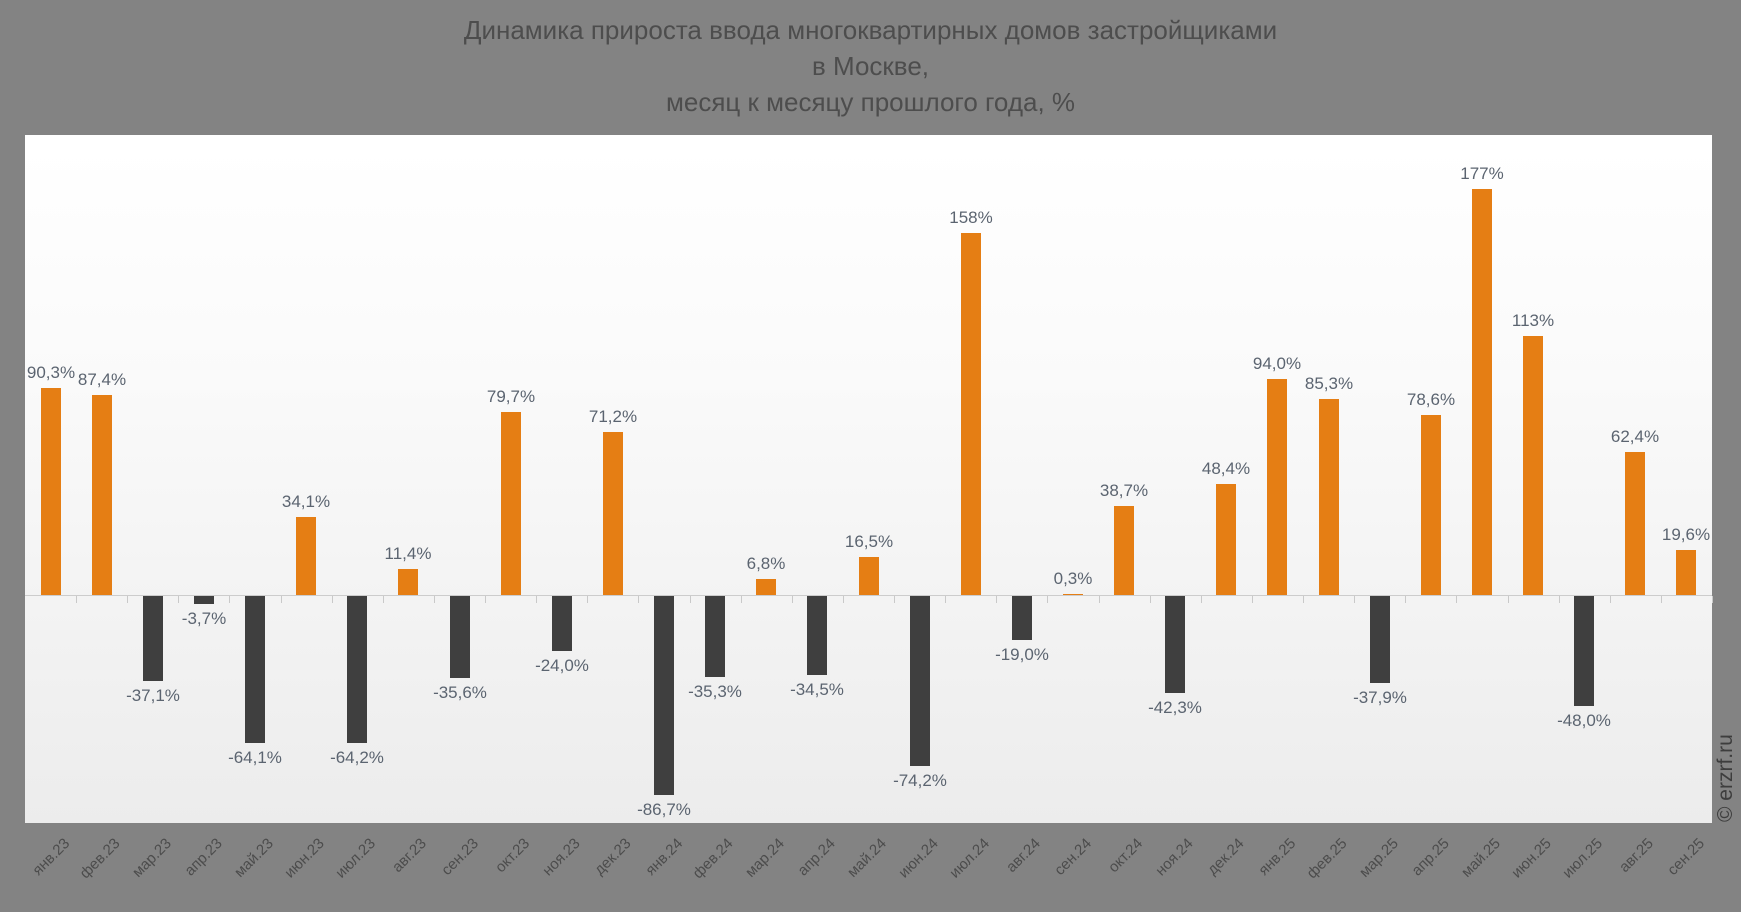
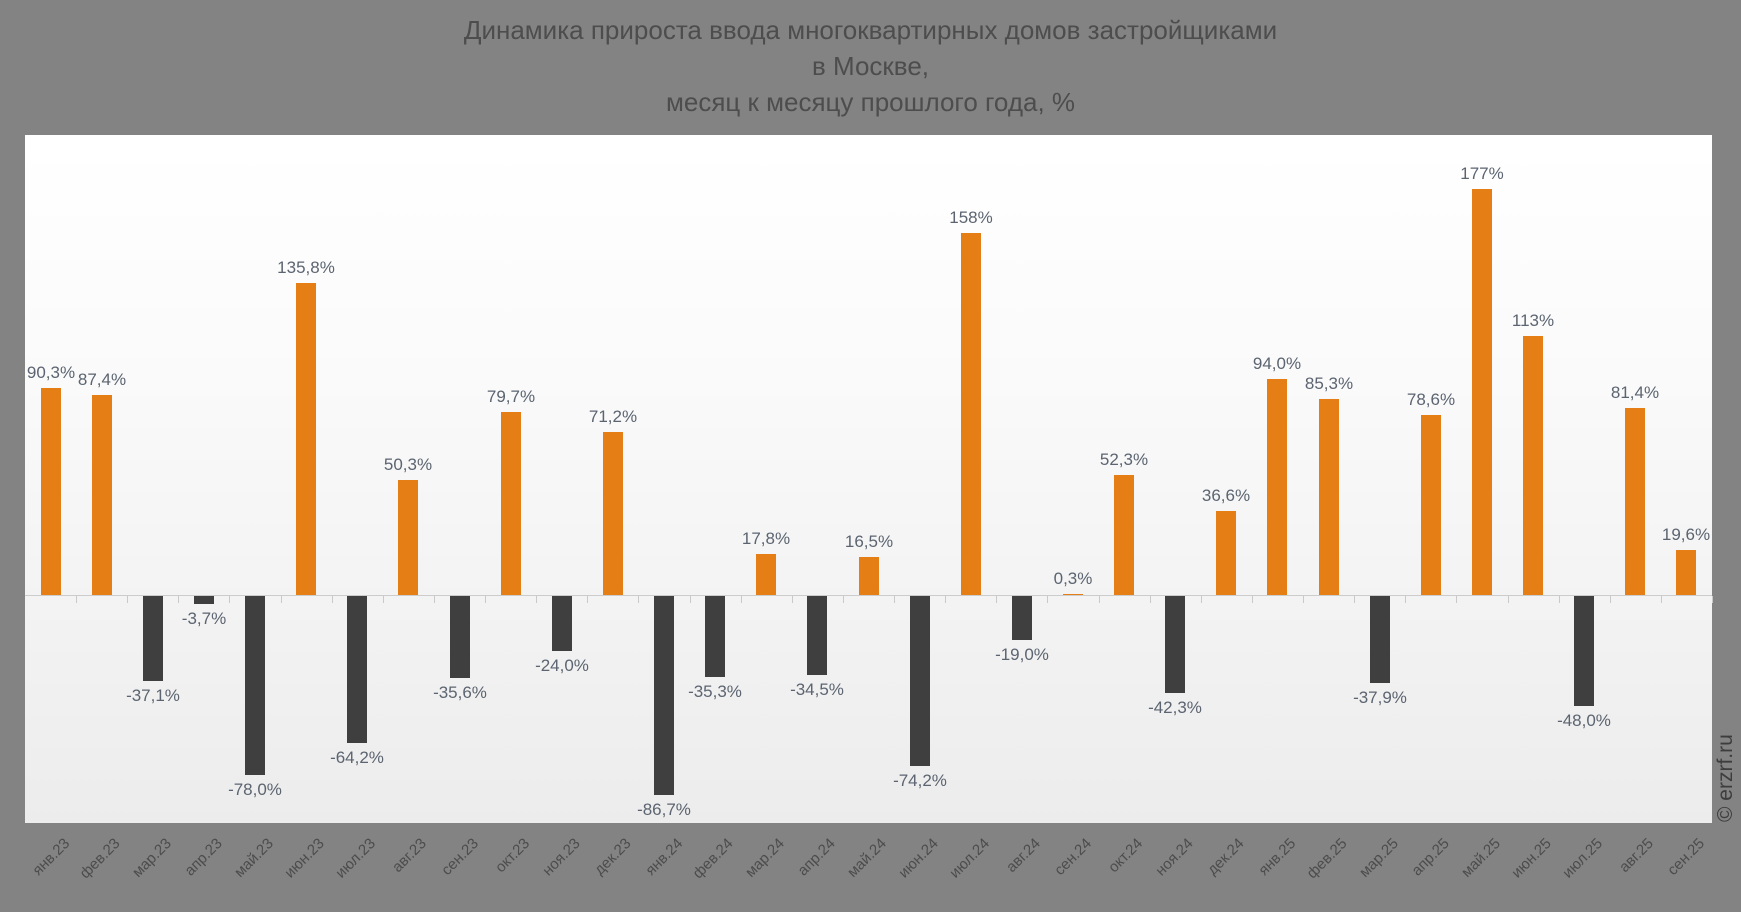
май.23: -64,1% -> -78,0%
июн.23: 34,1% -> 135,8%
авг.23: 11,4% -> 50,3%
мар.24: 6,8% -> 17,8%
окт.24: 38,7% -> 52,3%
дек.24: 48,4% -> 36,6%
авг.25: 62,4% -> 81,4%
